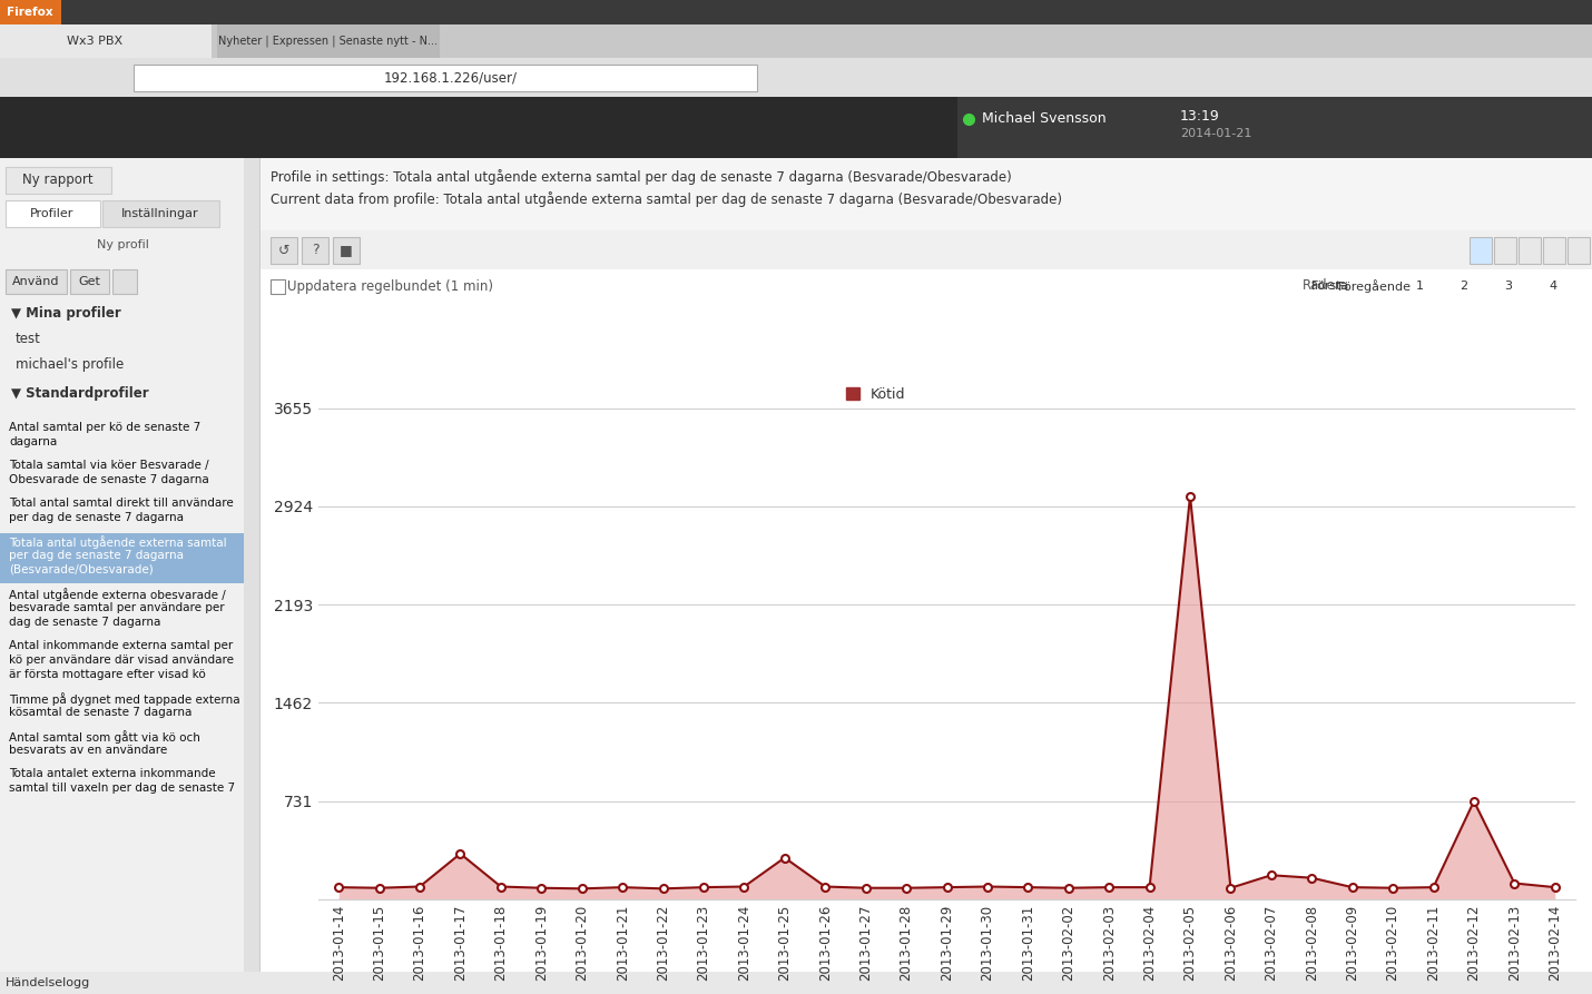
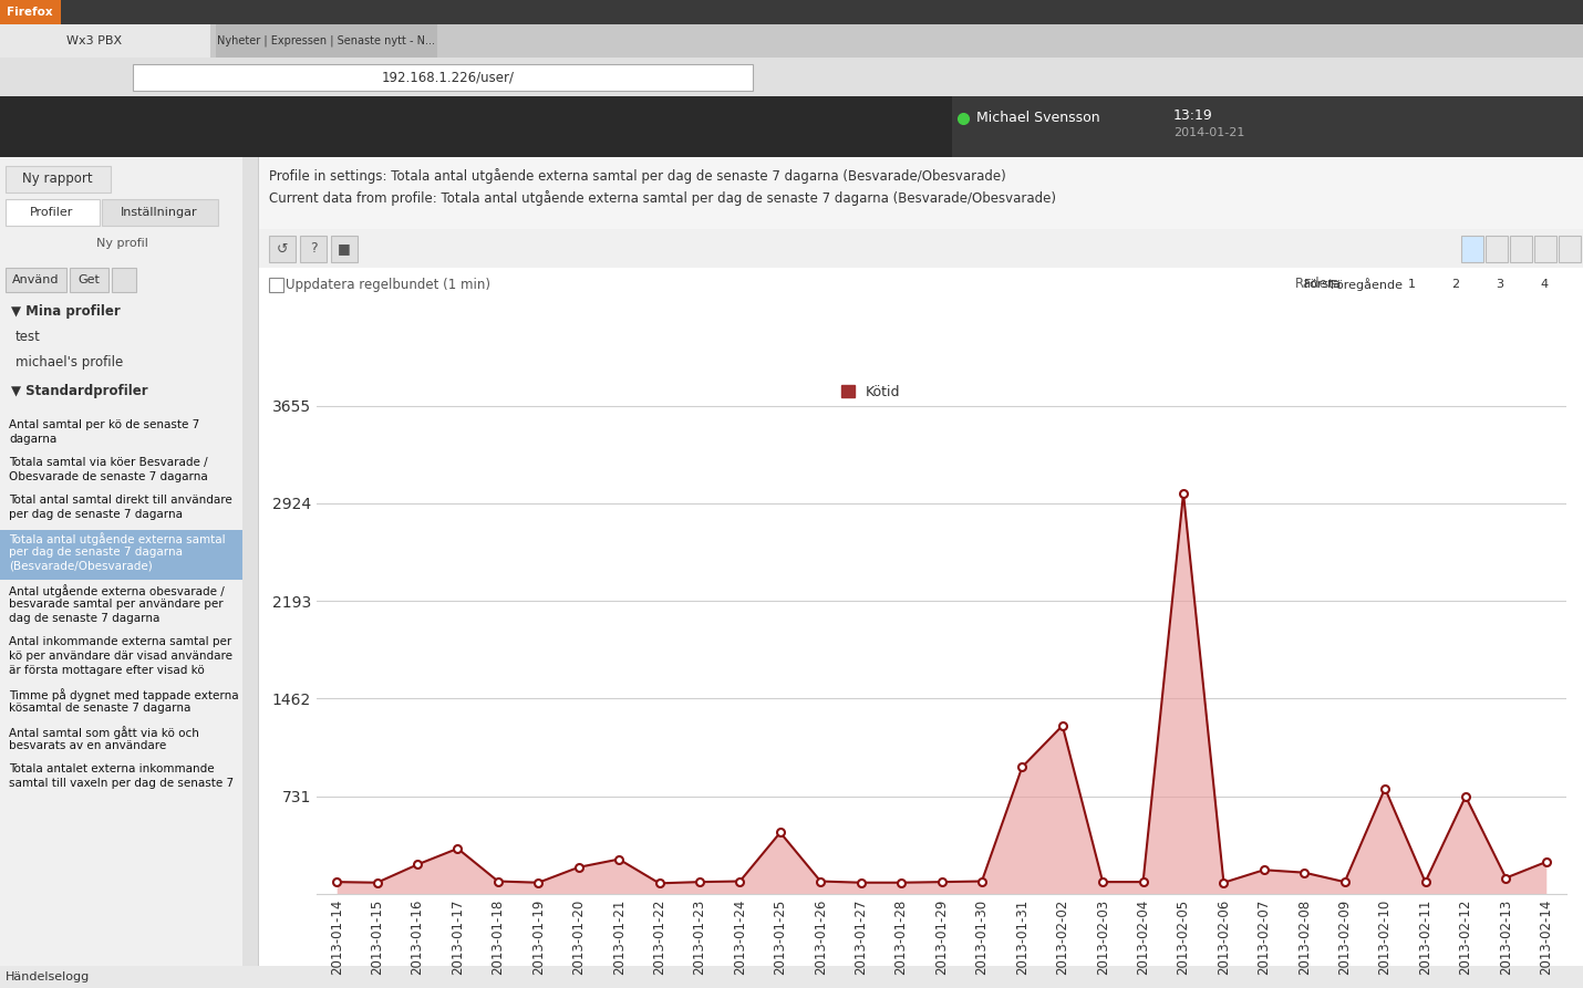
2013-01-16: 100 -> 220
2013-01-20: 80 -> 200
2013-01-21: 90 -> 260
2013-01-25: 310 -> 460
2013-01-31: 90 -> 950
2013-02-02: 80 -> 1260
2013-02-10: 80 -> 790
2013-02-14: 90 -> 240
